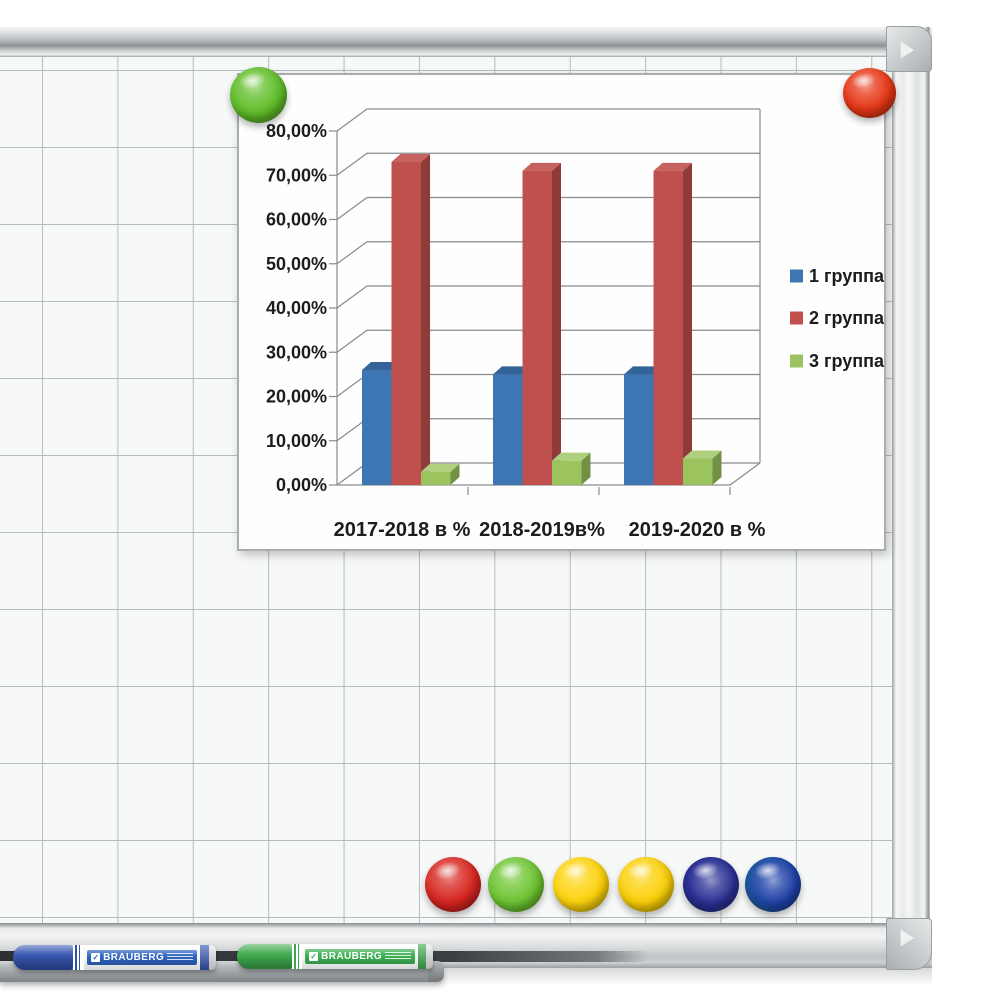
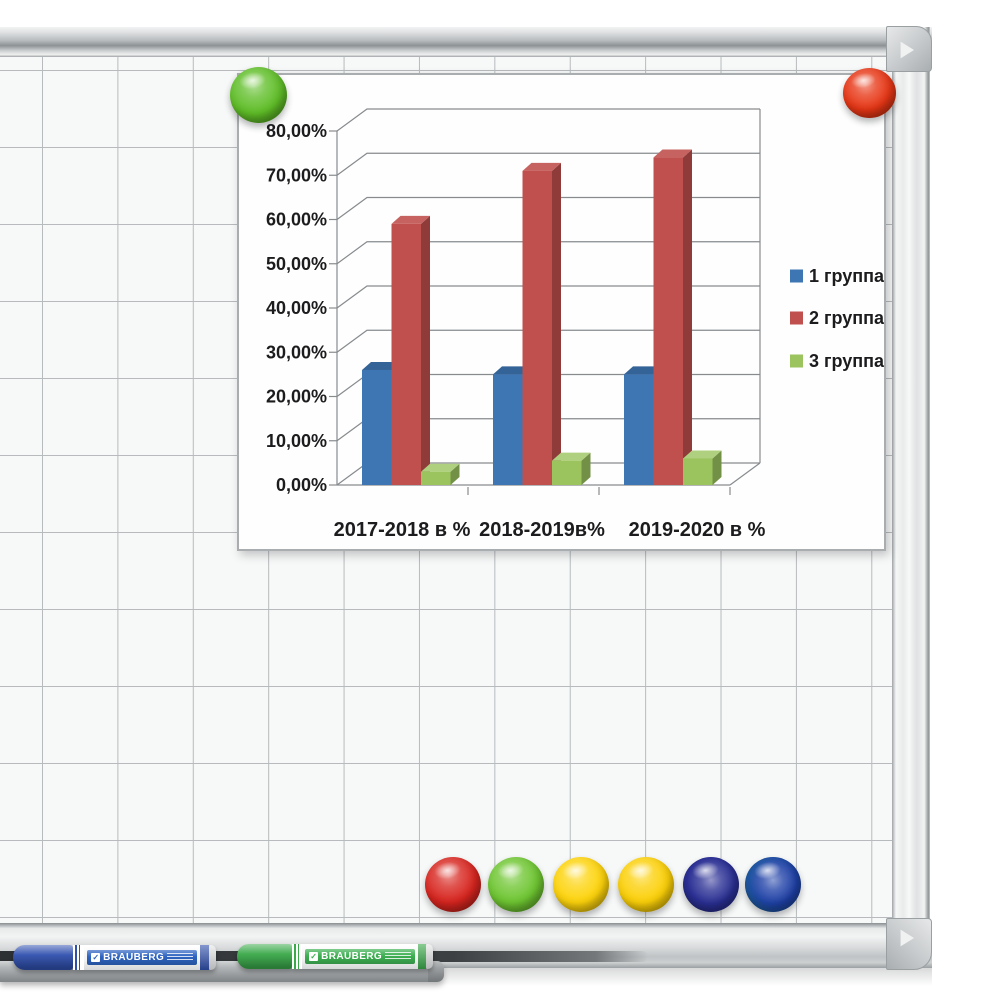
2 группа/2017-2018 в %: 73% -> 59%
2 группа/2019-2020 в %: 71% -> 74%
